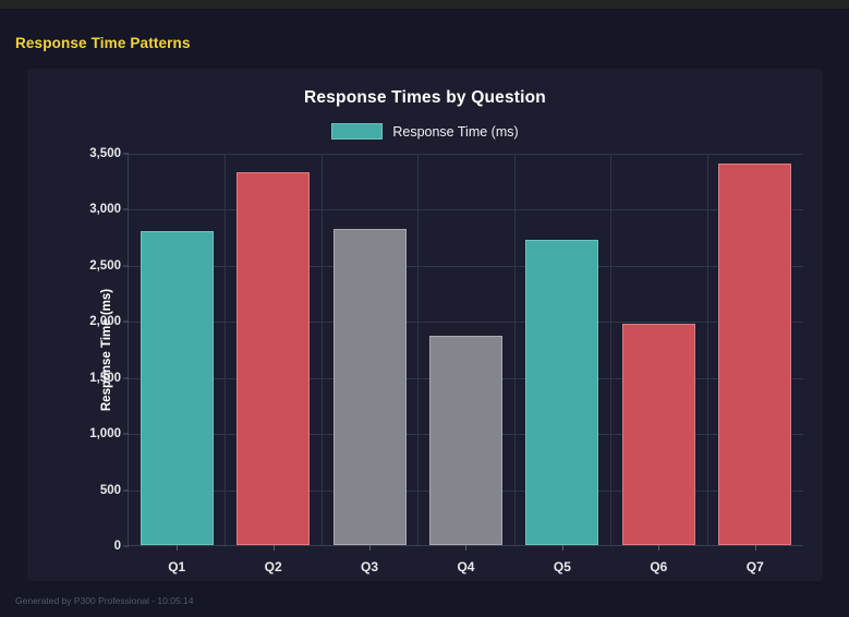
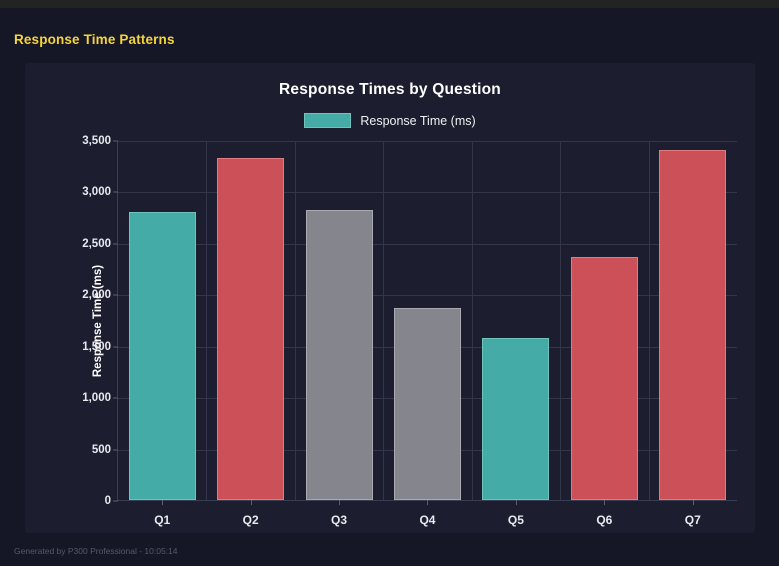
Q5: 2720 -> 1580
Q6: 1970 -> 2360
